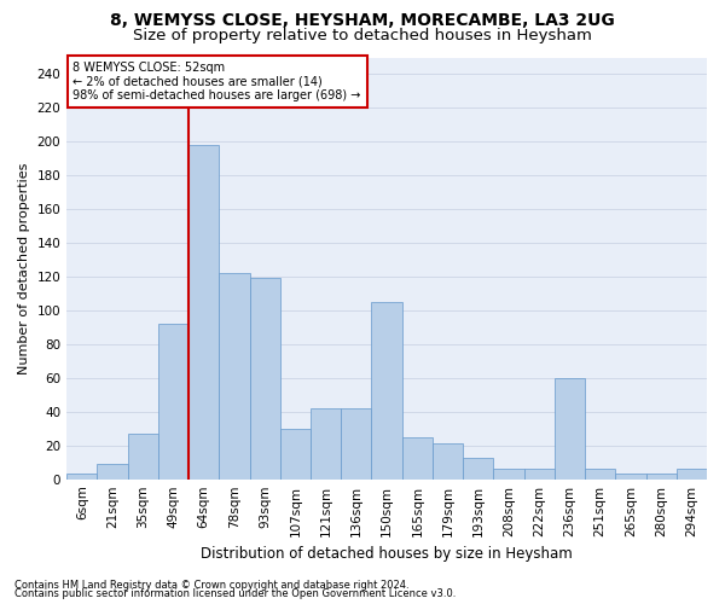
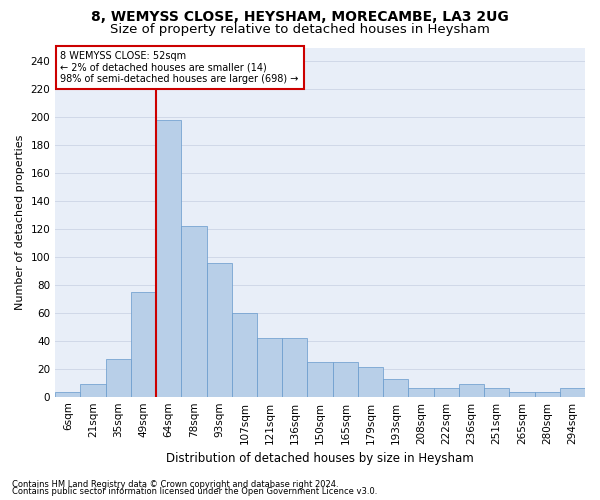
49sqm: 92 -> 75
93sqm: 119 -> 96
107sqm: 30 -> 60
150sqm: 105 -> 25
236sqm: 60 -> 9
